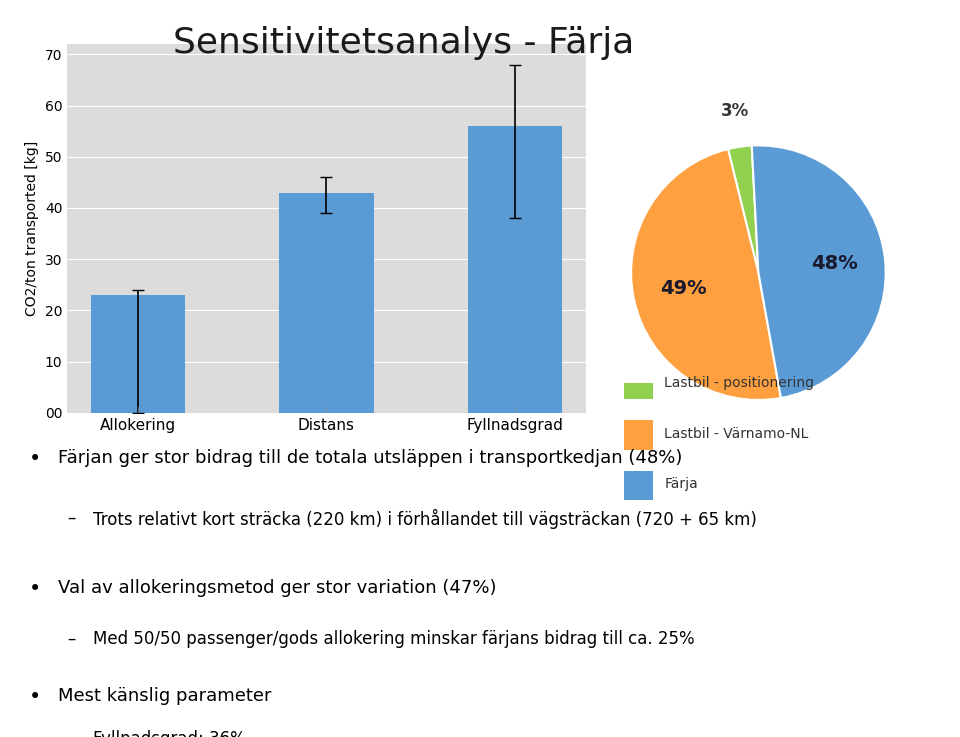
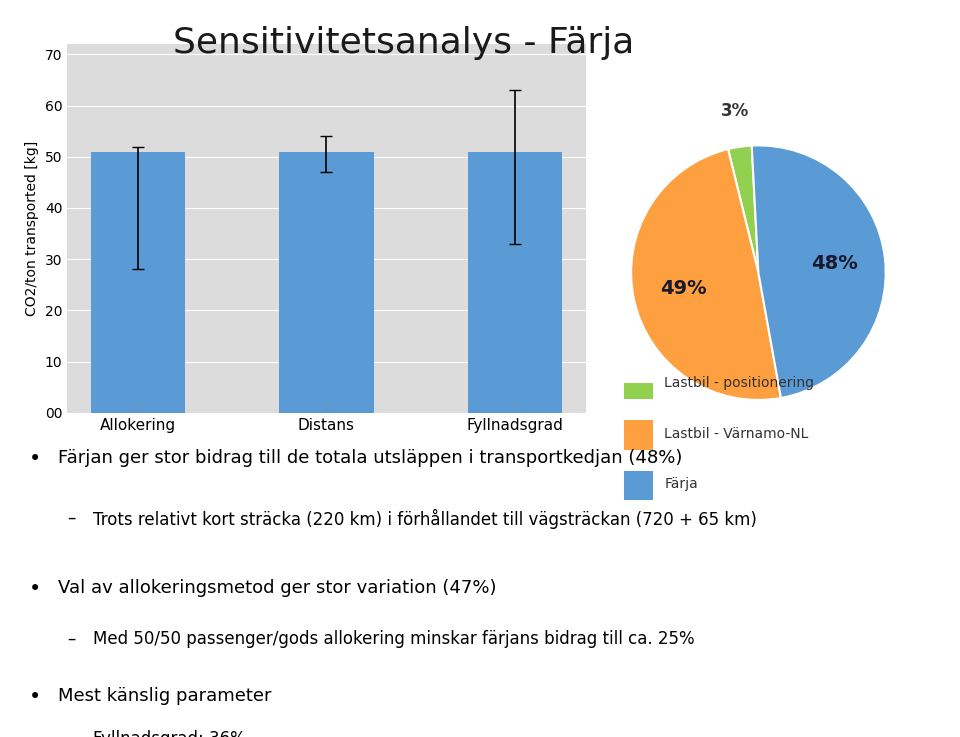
Allokering: 23 -> 51
Distans: 43 -> 51
Fyllnadsgrad: 56 -> 51
